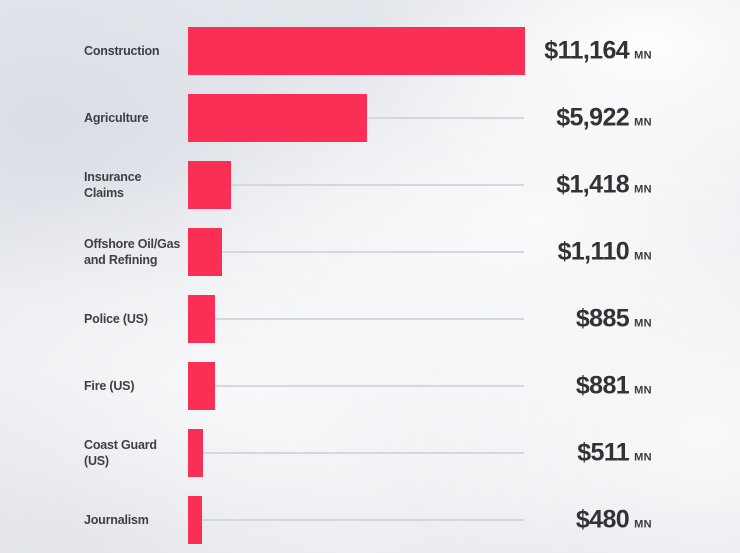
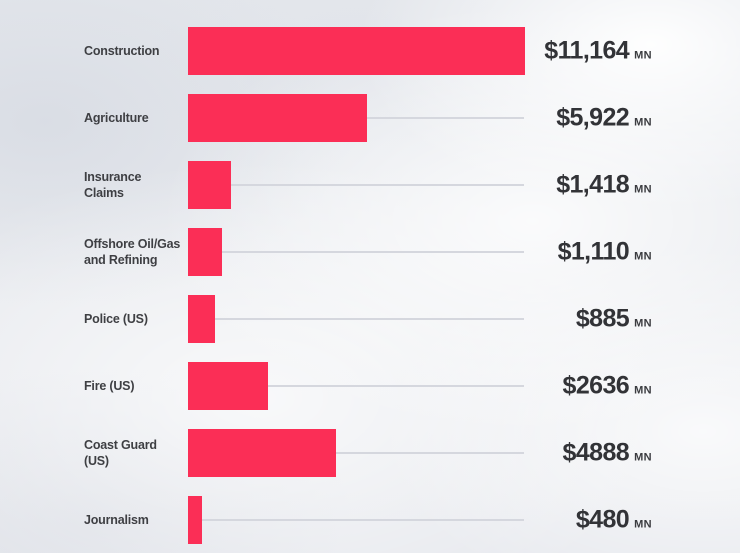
Fire (US): $881 -> $2636
Coast Guard (US): $511 -> $4888
